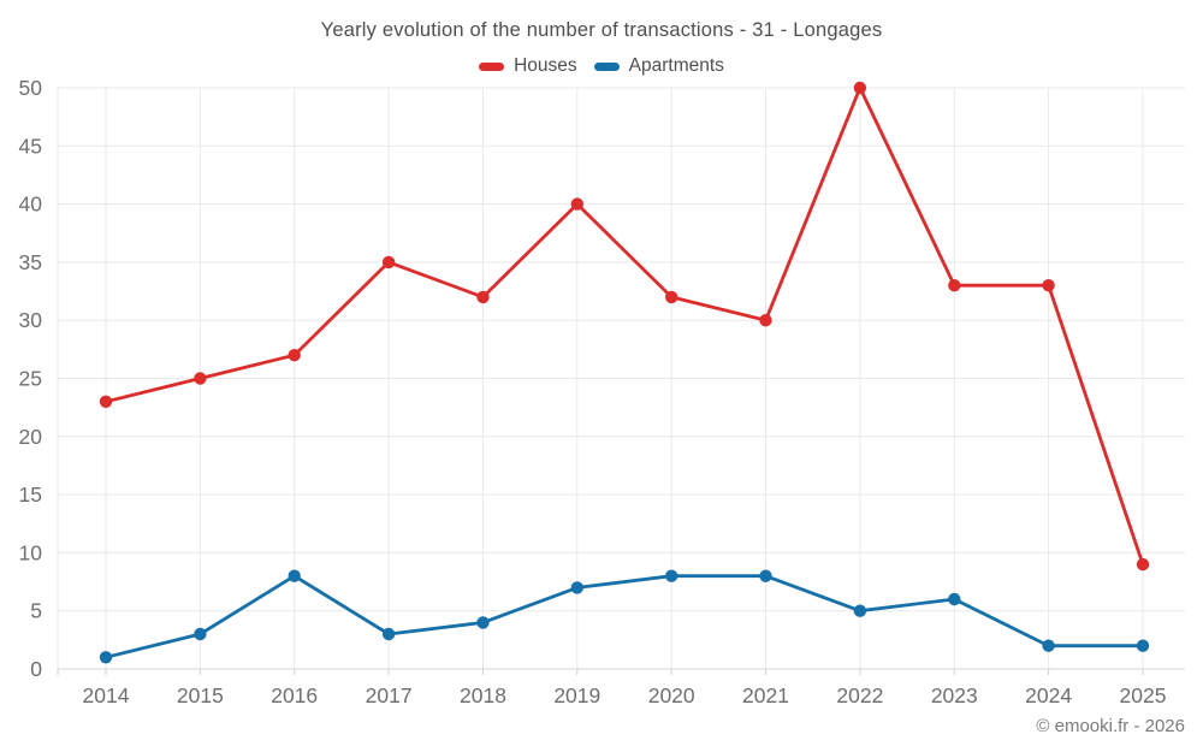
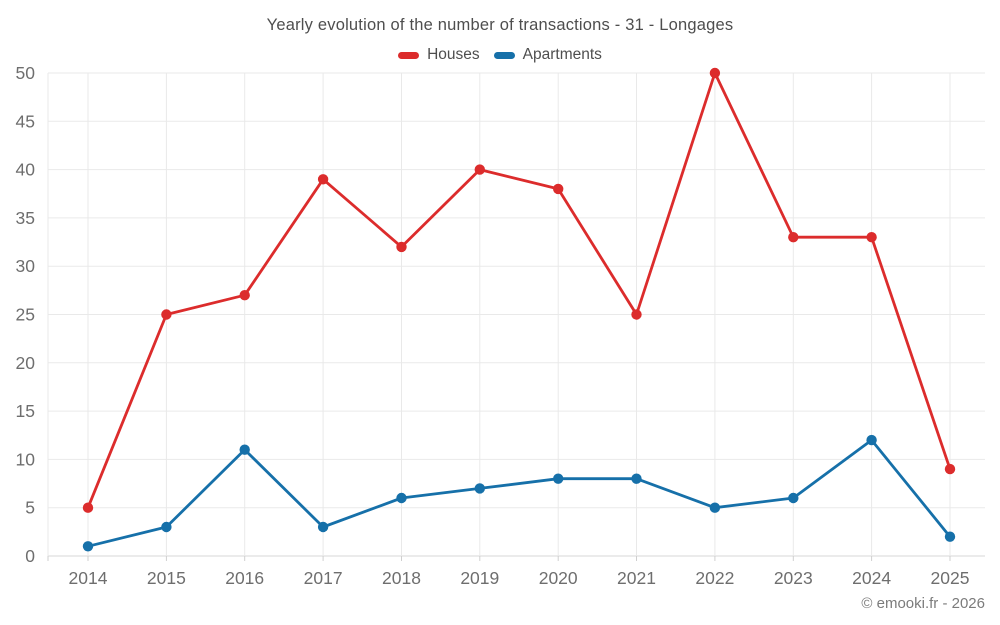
Houses/2014: 23 -> 5
Apartments/2016: 8 -> 11
Houses/2017: 35 -> 39
Apartments/2018: 4 -> 6
Houses/2020: 32 -> 38
Houses/2021: 30 -> 25
Apartments/2024: 2 -> 12
